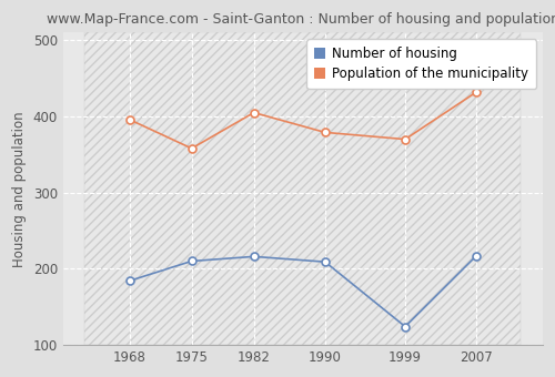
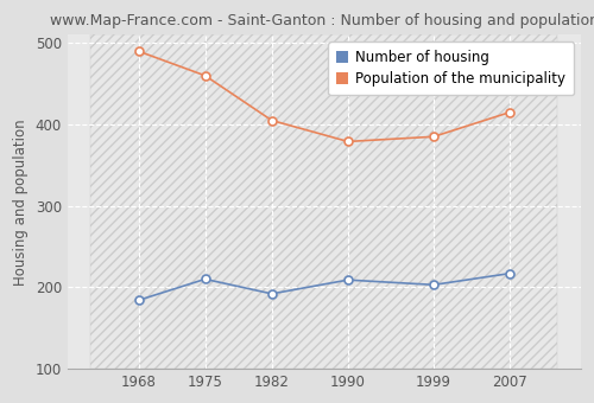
Population of the municipality/1968: 396 -> 490
Population of the municipality/1975: 358 -> 460
Number of housing/1982: 216 -> 192
Number of housing/1999: 124 -> 203
Population of the municipality/1999: 370 -> 385
Population of the municipality/2007: 432 -> 415
